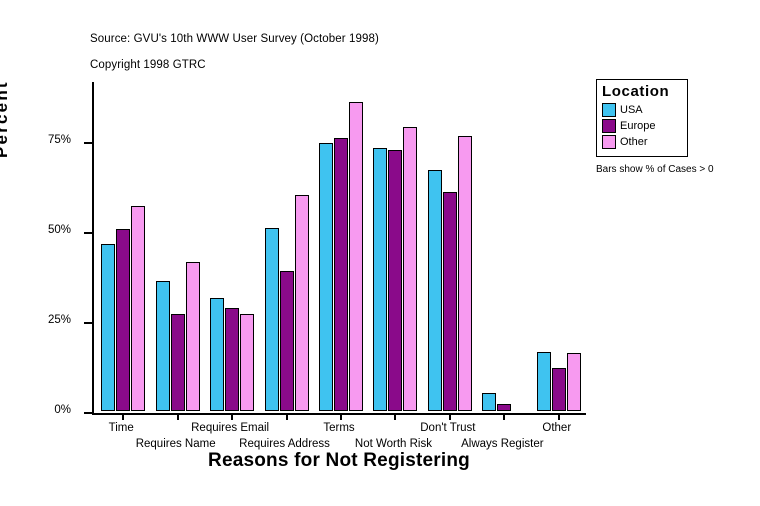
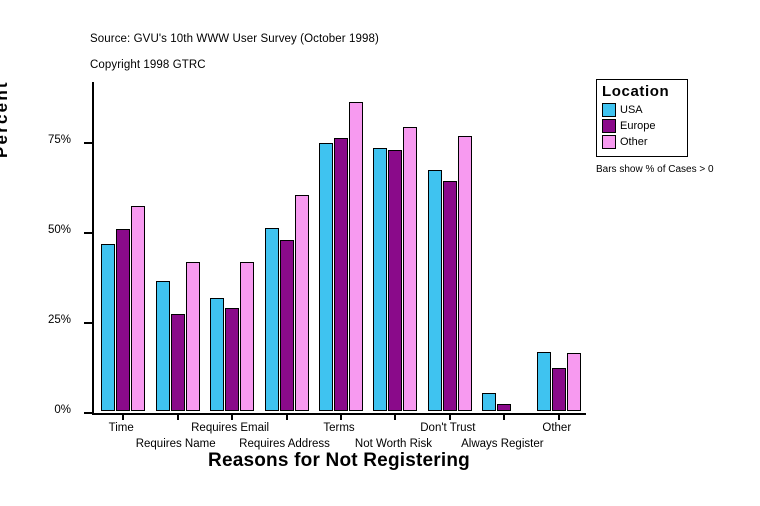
Other/Requires Email: 27% -> 42%
Europe/Requires Address: 39% -> 48%
Europe/Don't Trust: 61% -> 64%
